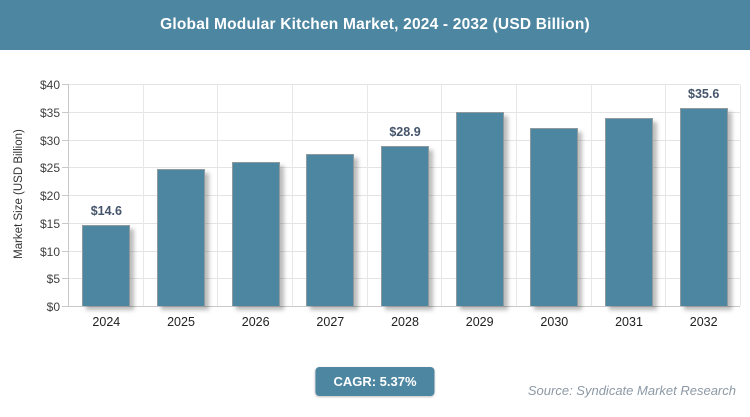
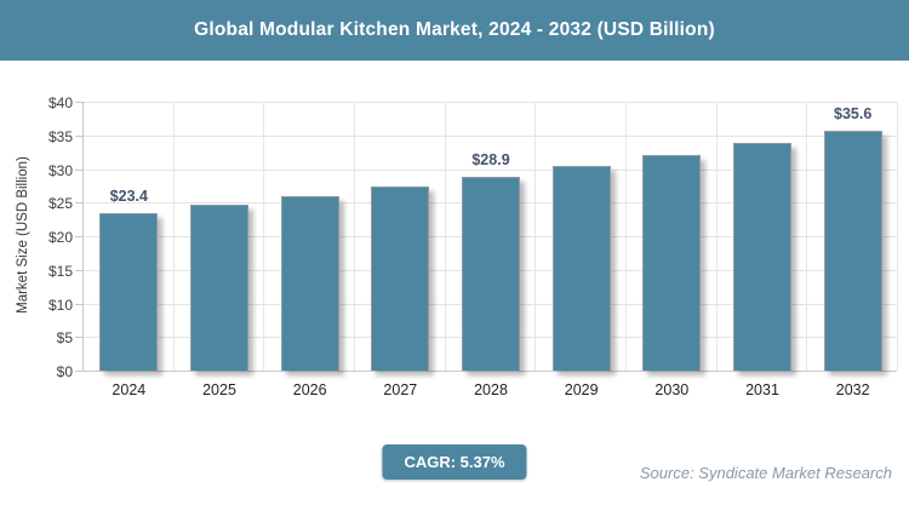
2024: $14.6 -> $23.4
2029: $35 -> $30
